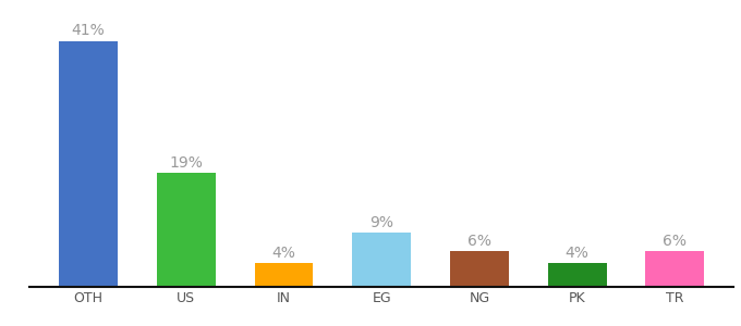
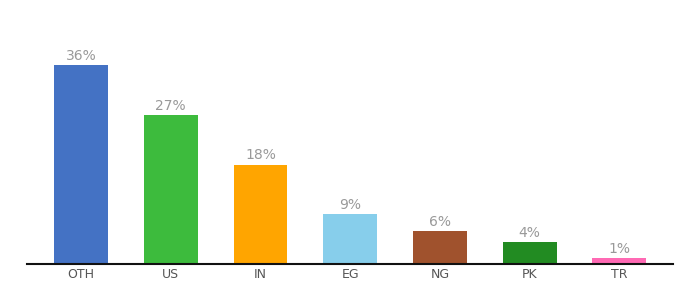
OTH: 41% -> 36%
US: 19% -> 27%
IN: 4% -> 18%
TR: 6% -> 1%
